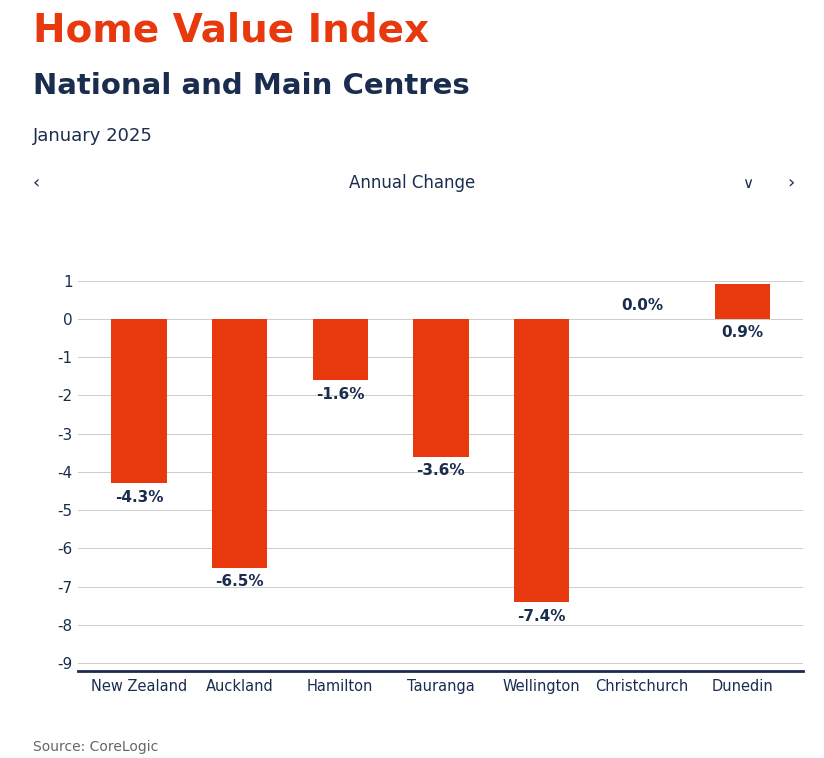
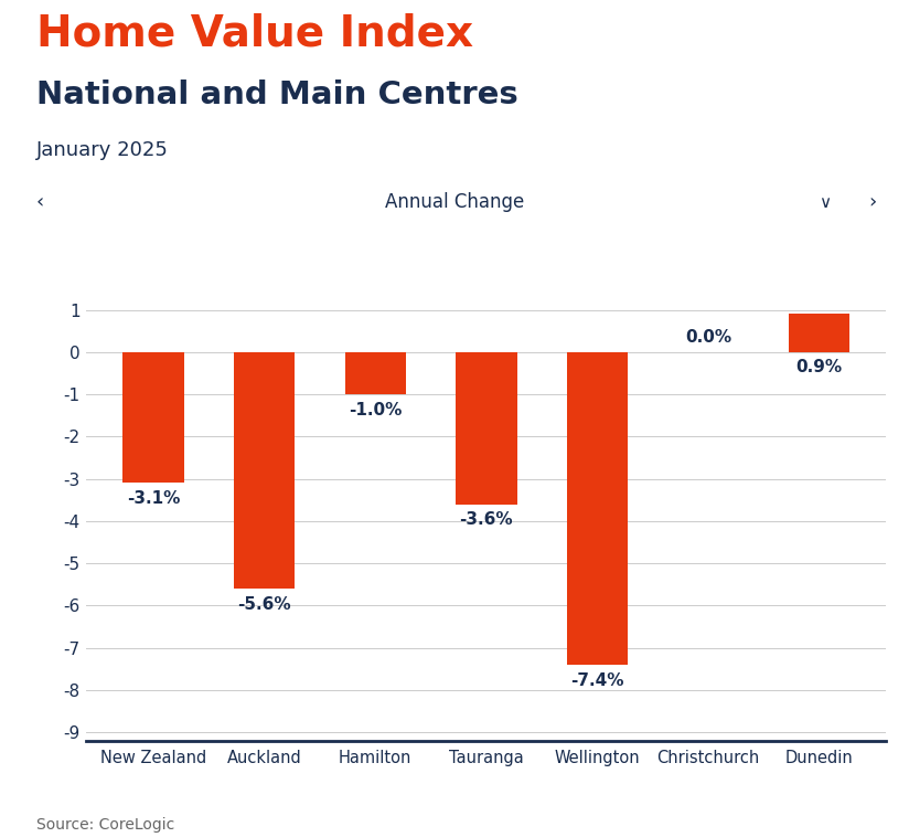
New Zealand: -4.3% -> -3.1%
Auckland: -6.5% -> -5.6%
Hamilton: -1.6% -> -1.0%
